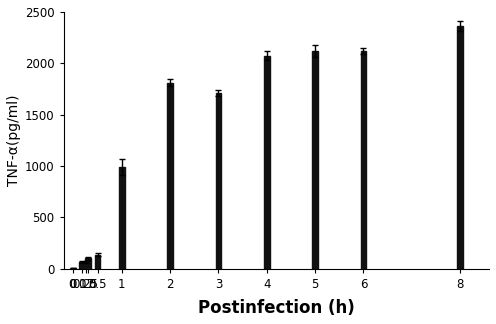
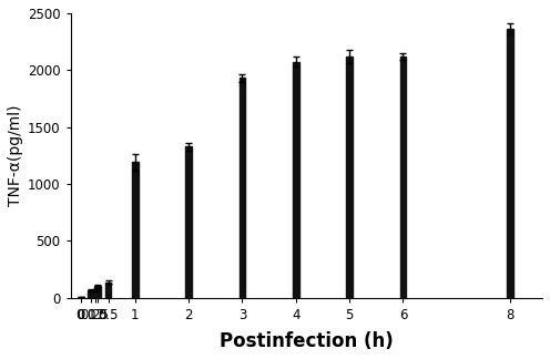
1: 990 -> 1190
2: 1810 -> 1330
3: 1710 -> 1930
